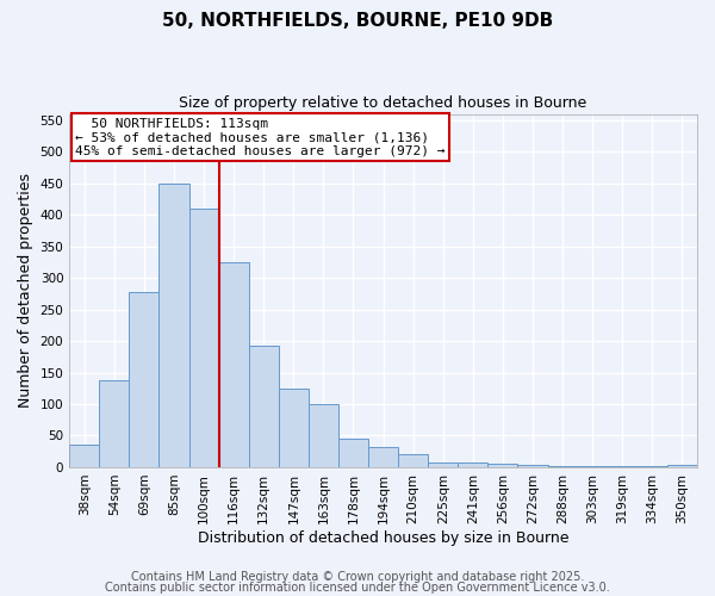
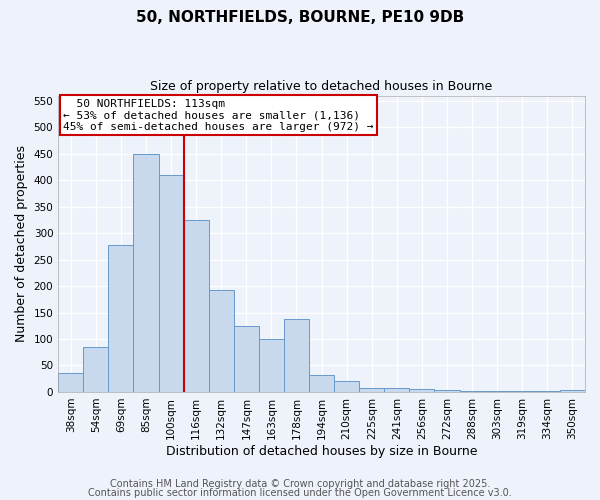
54sqm: 137 -> 84
178sqm: 46 -> 138
